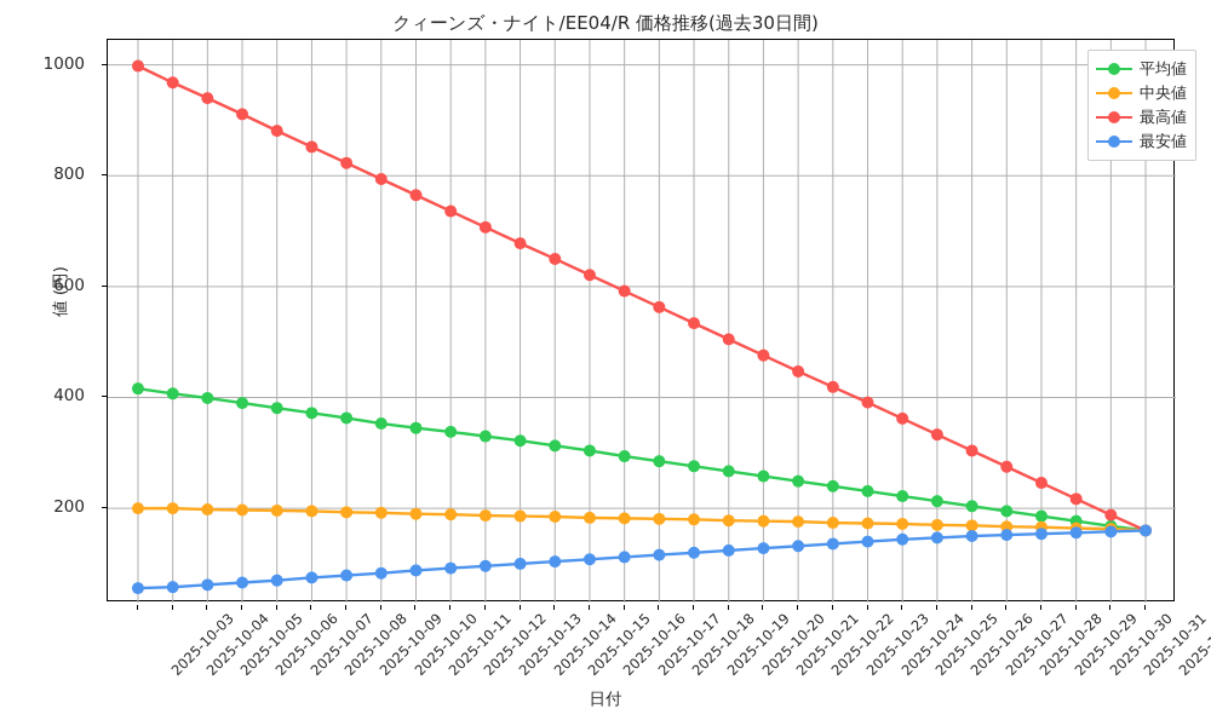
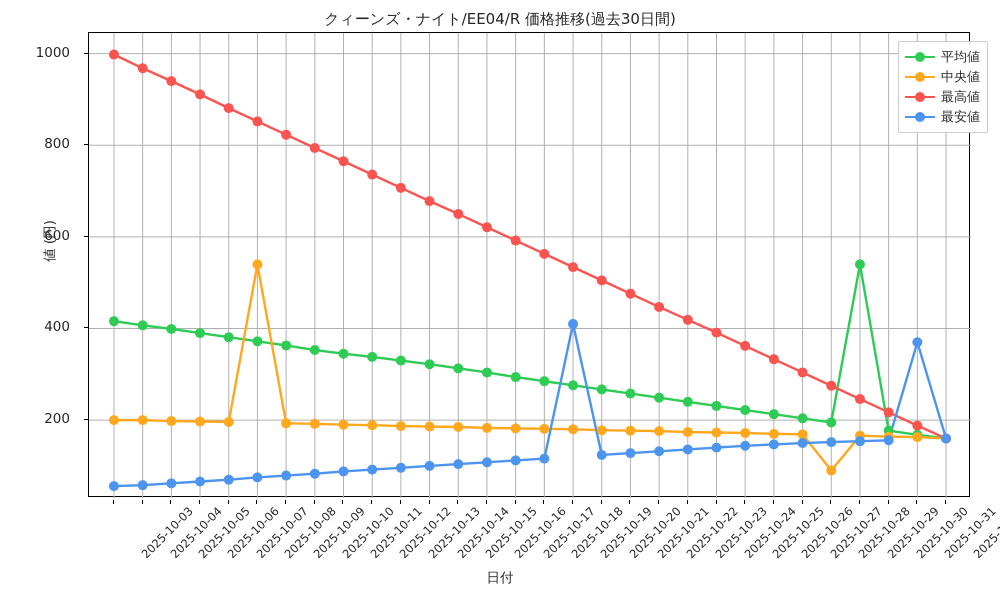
中央値/2025-10-08: 200 -> 540
最安値/2025-10-19: 120 -> 410
中央値/2025-10-28: 170 -> 90
平均値/2025-10-29: 190 -> 540
最安値/2025-10-31: 160 -> 370
